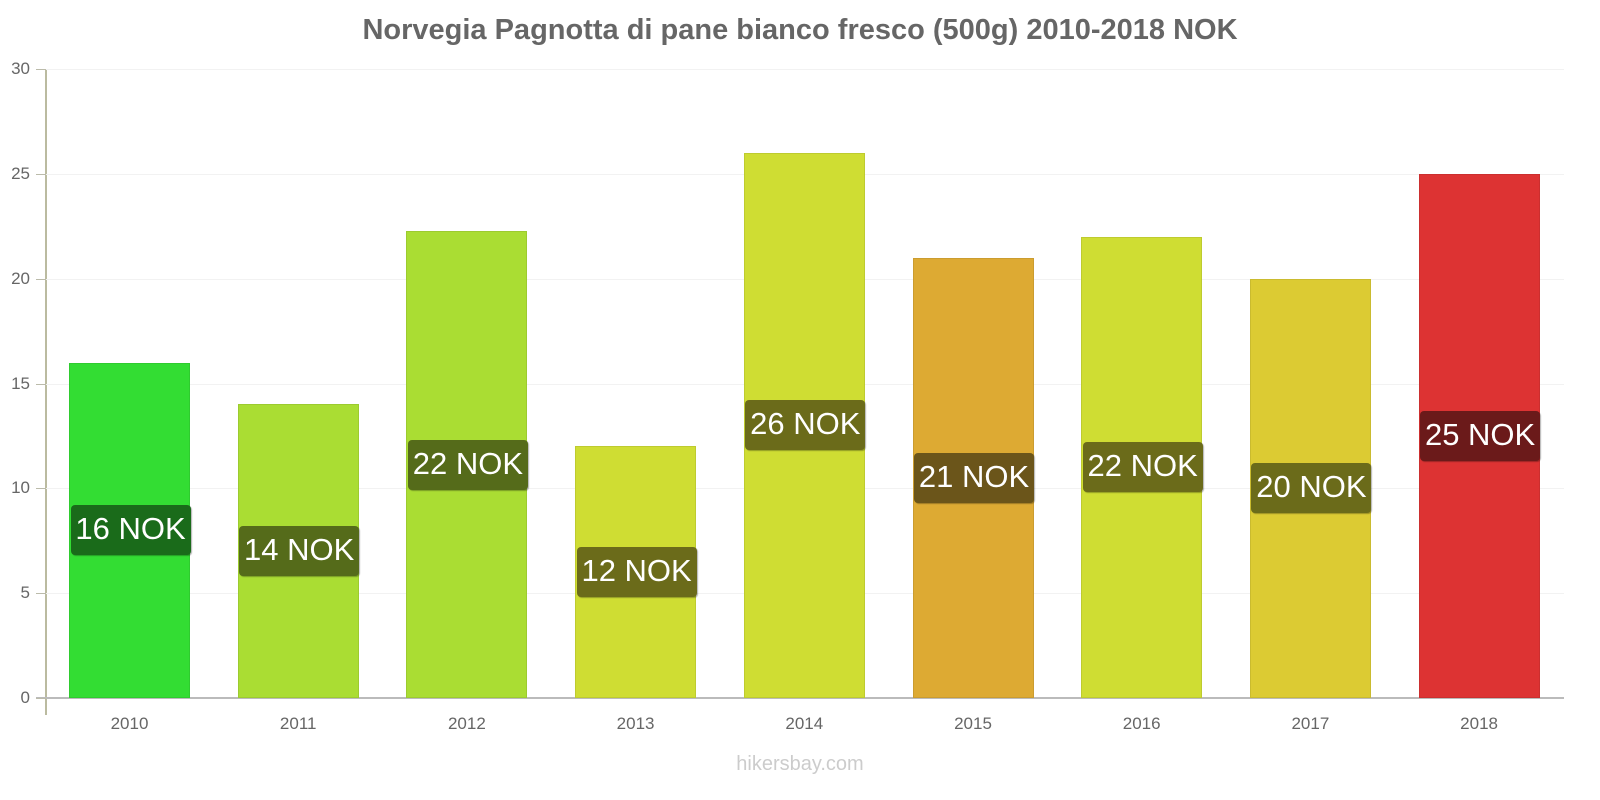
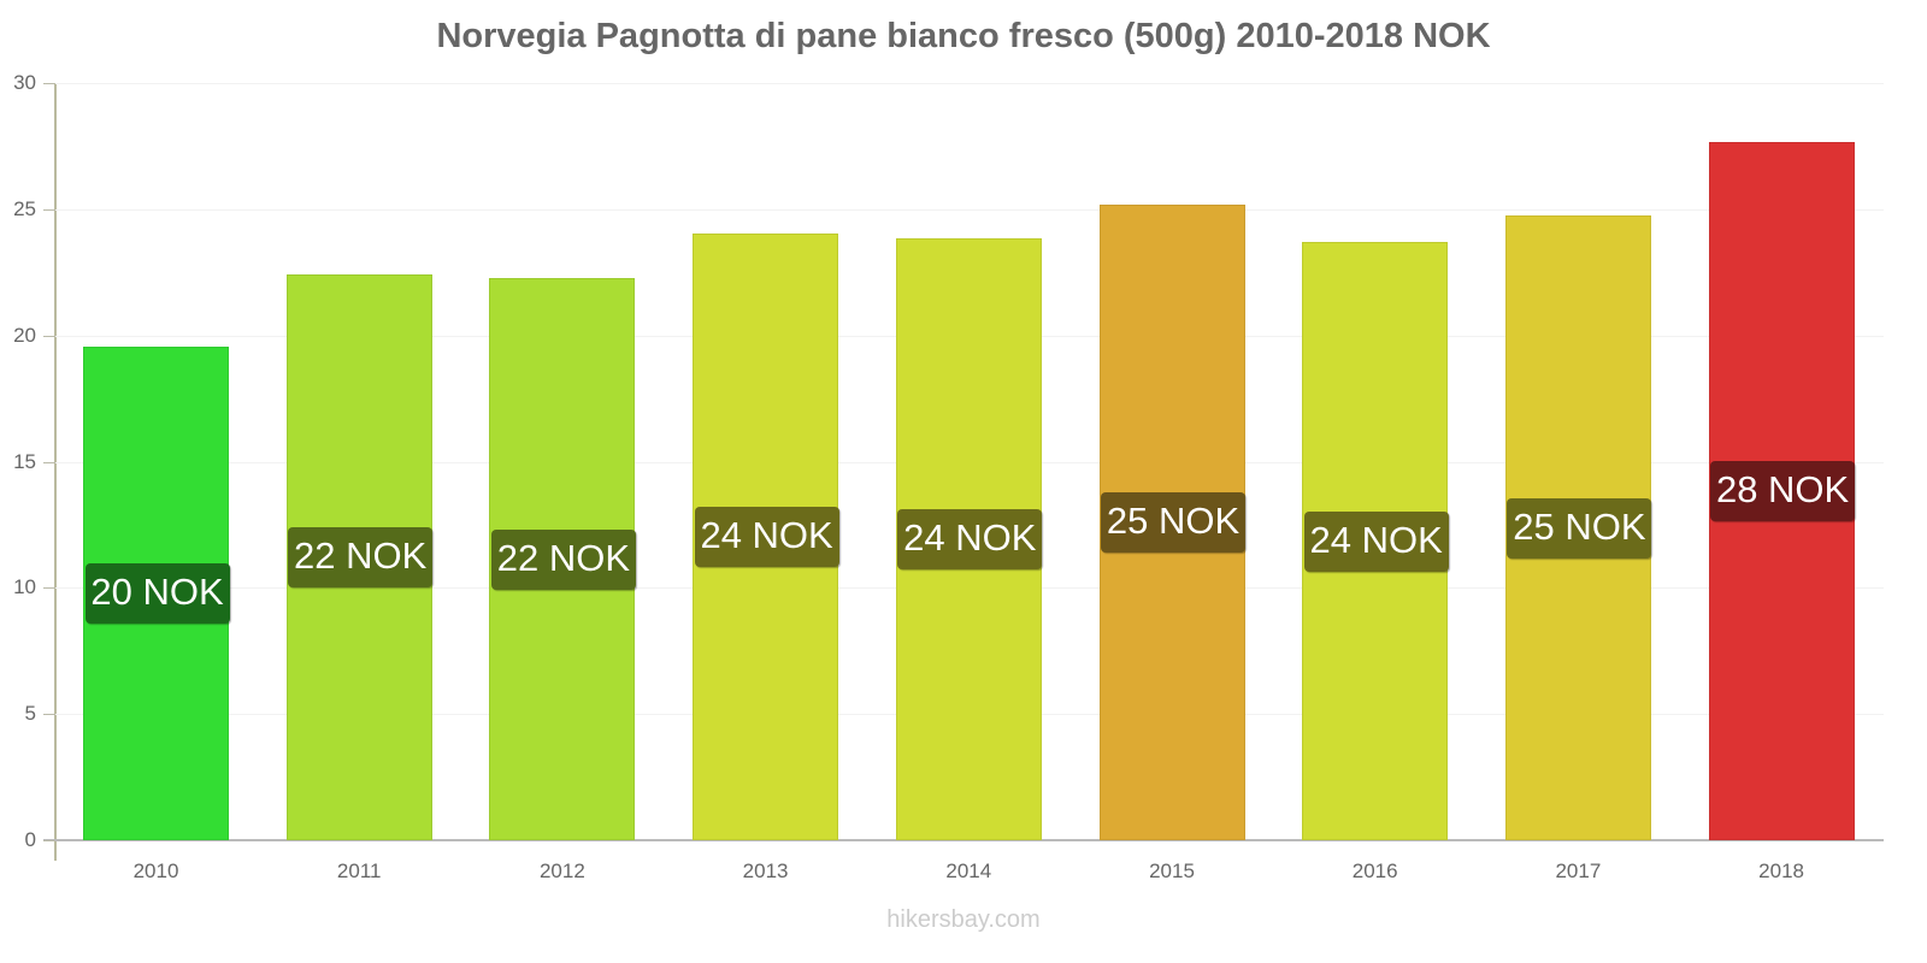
2010: 16 -> 20
2011: 14 -> 22
2013: 12 -> 24
2014: 26 -> 24
2015: 21 -> 25
2016: 22 -> 24
2017: 20 -> 25
2018: 25 -> 28
